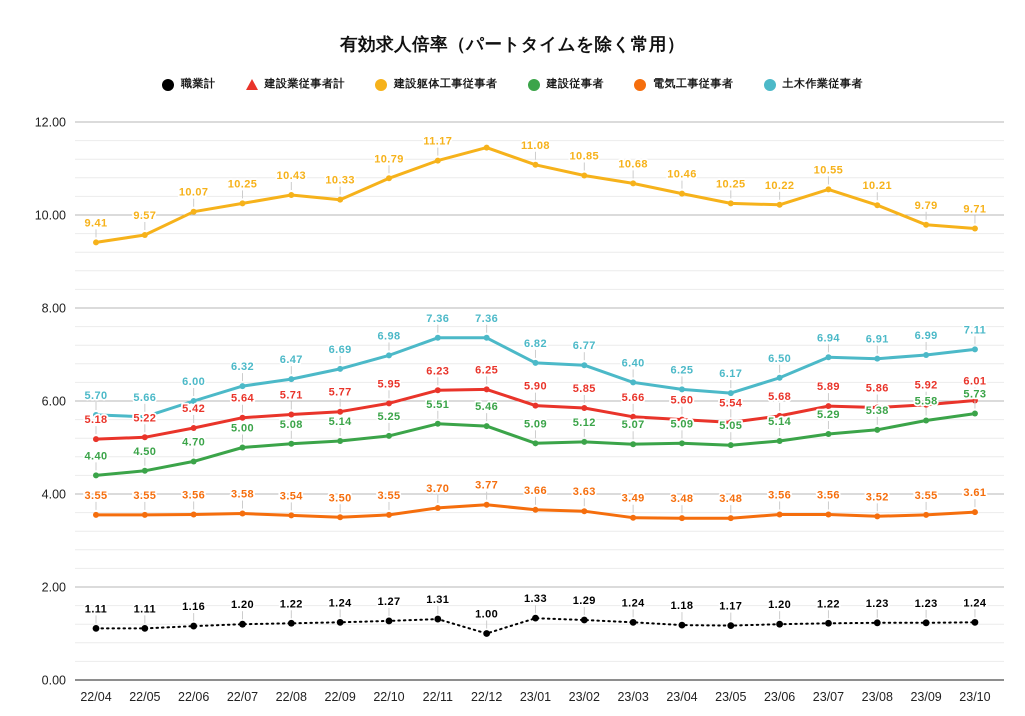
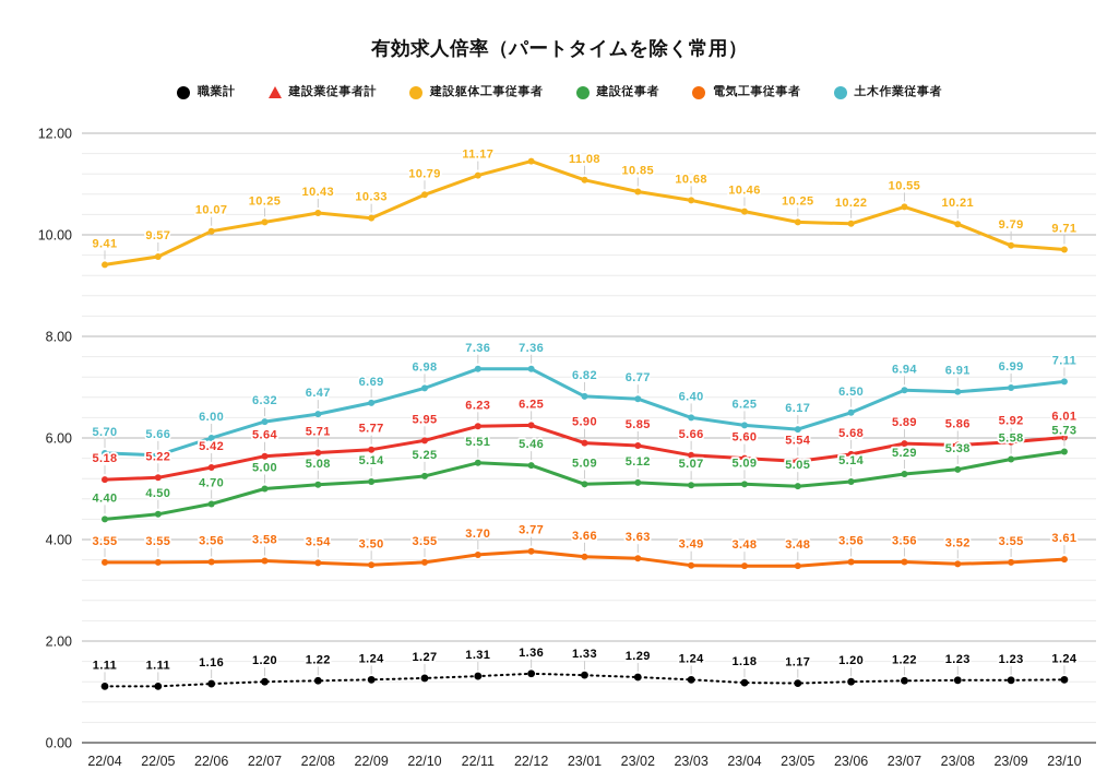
職業計/22/12: 1.00 -> 1.36
